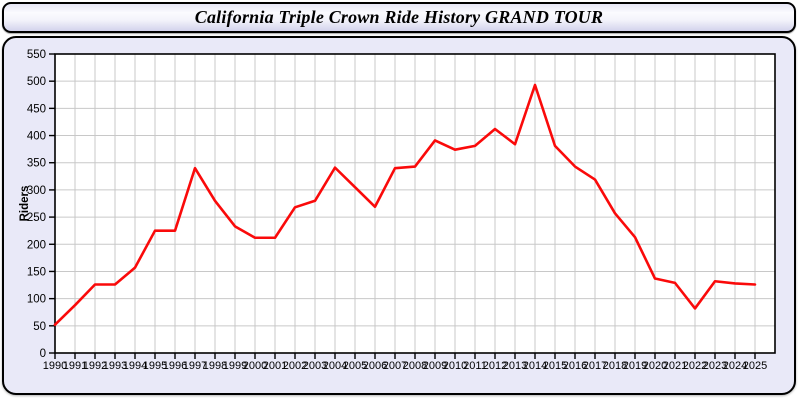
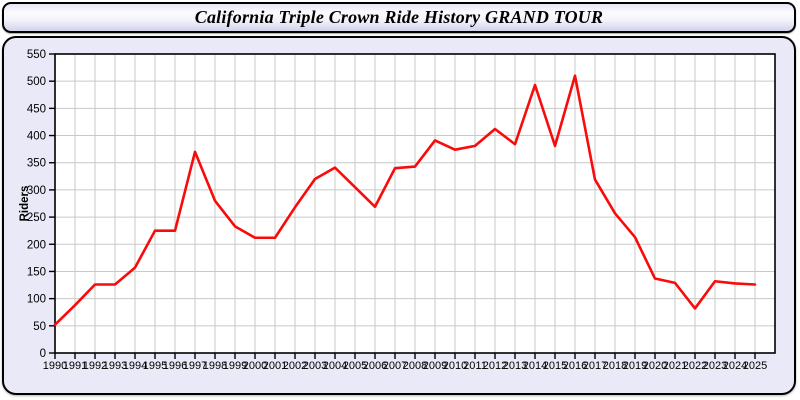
1997: 340 -> 370
2003: 280 -> 320
2016: 340 -> 510
